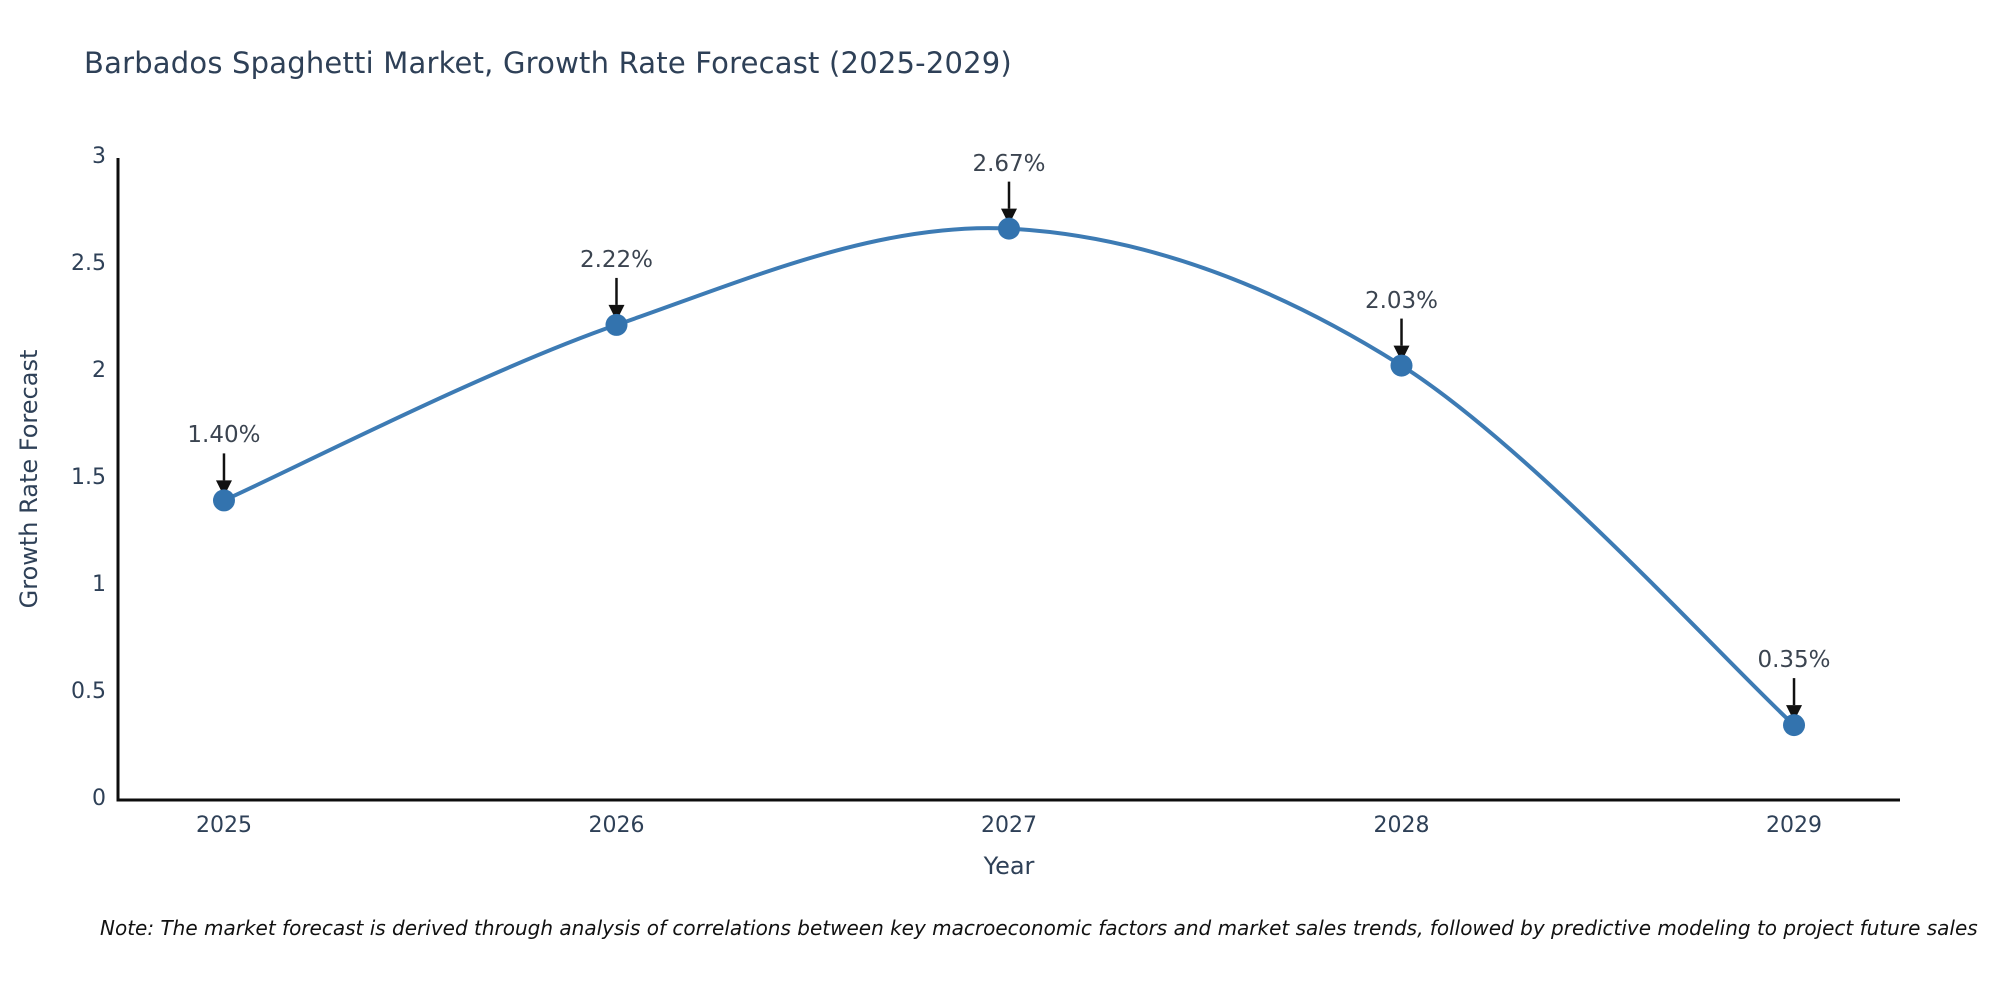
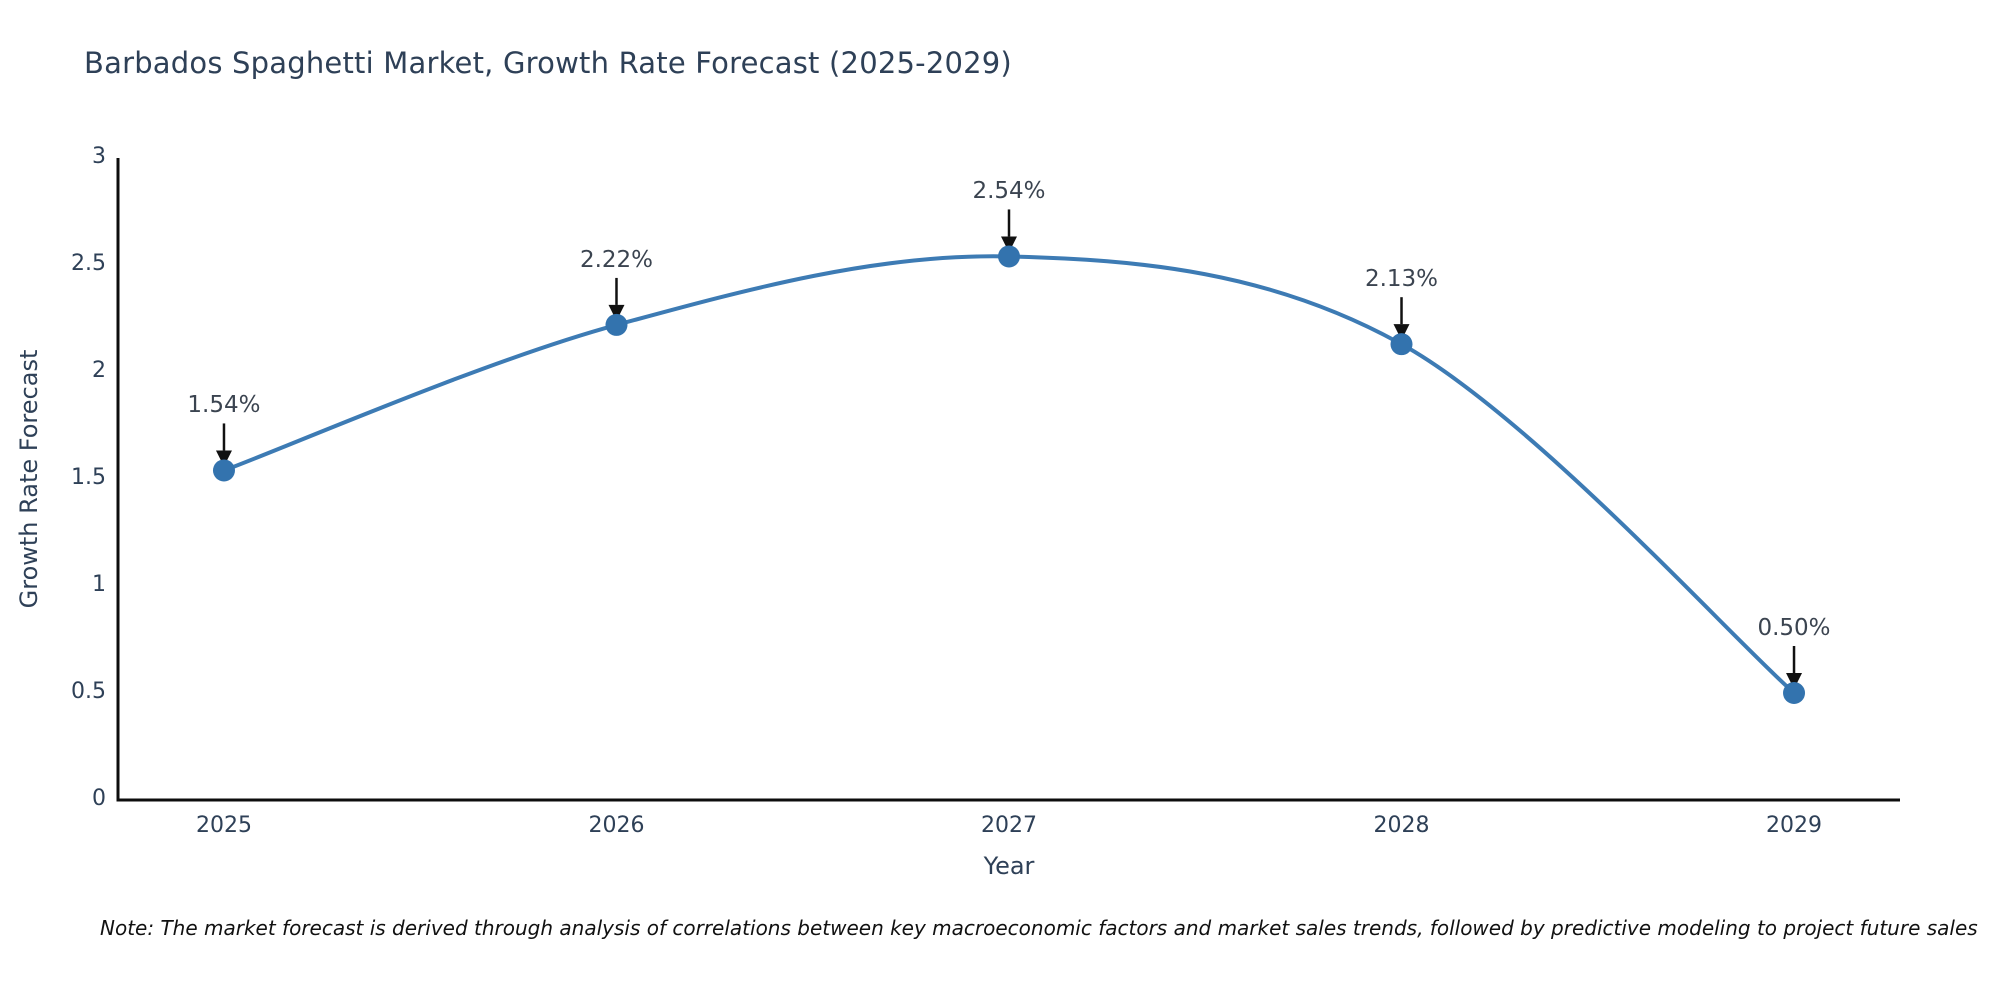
2025: 1.40% -> 1.54%
2027: 2.67% -> 2.54%
2028: 2.03% -> 2.13%
2029: 0.35% -> 0.50%
